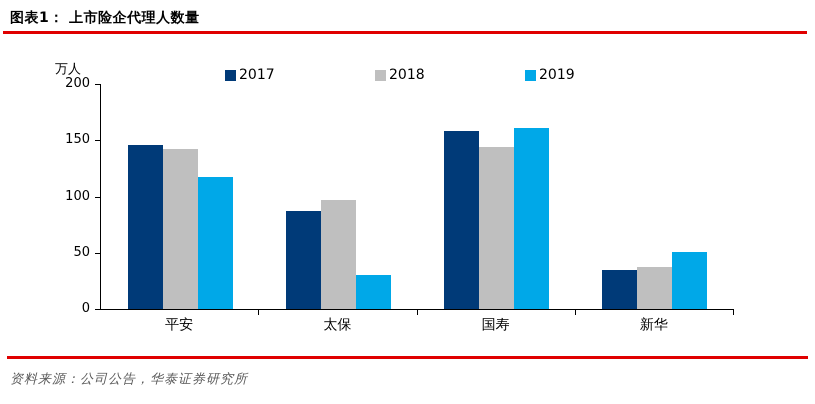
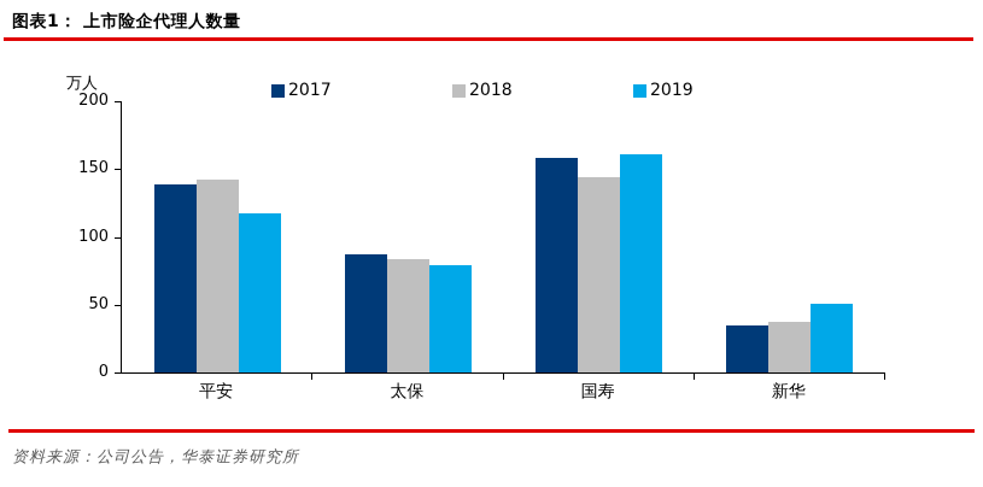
2017/平安: 146 -> 139
2018/太保: 97 -> 84
2019/太保: 30 -> 79
